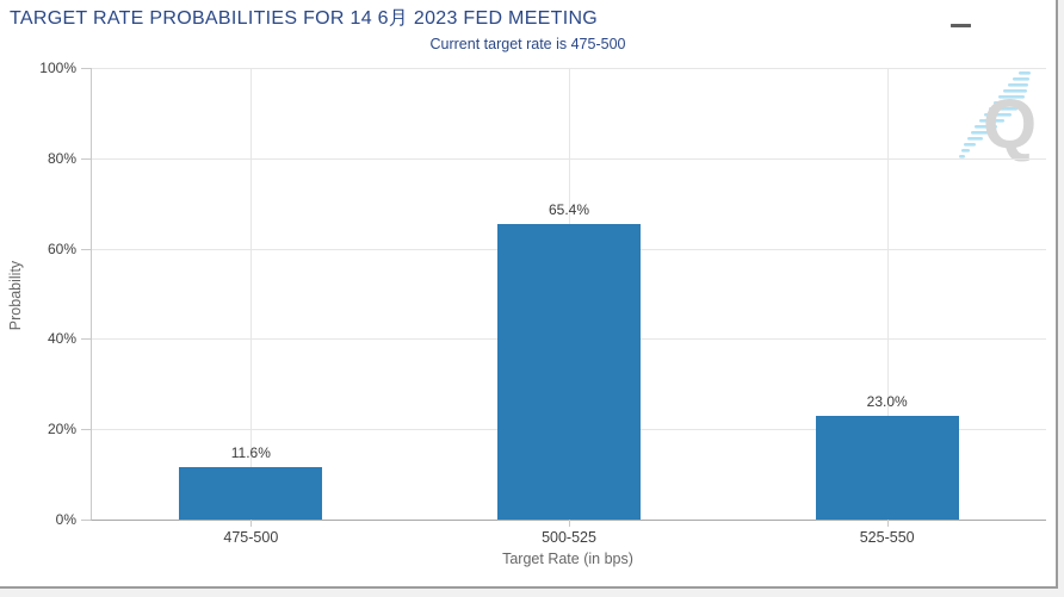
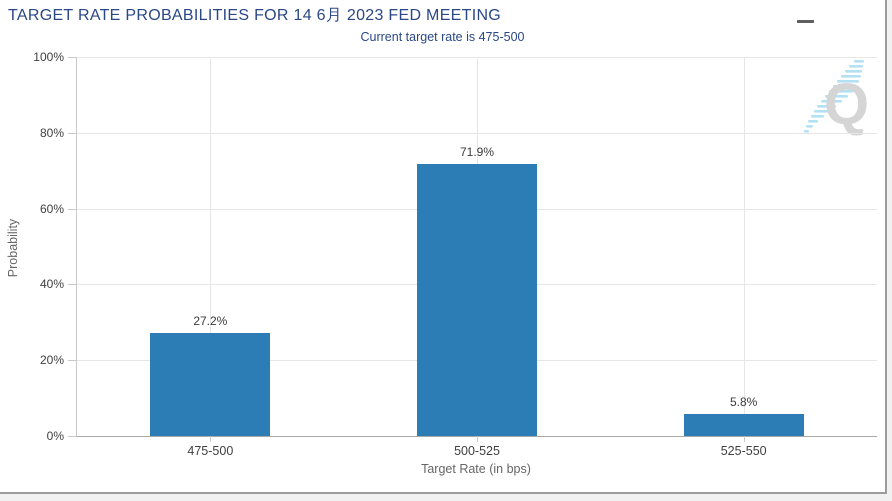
475-500: 11.6% -> 27.2%
500-525: 65.4% -> 71.9%
525-550: 23.0% -> 5.8%
